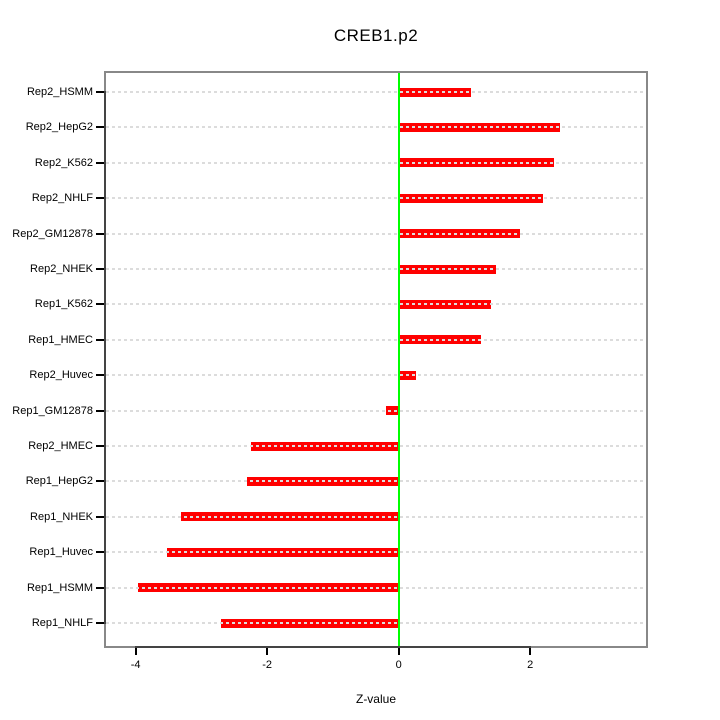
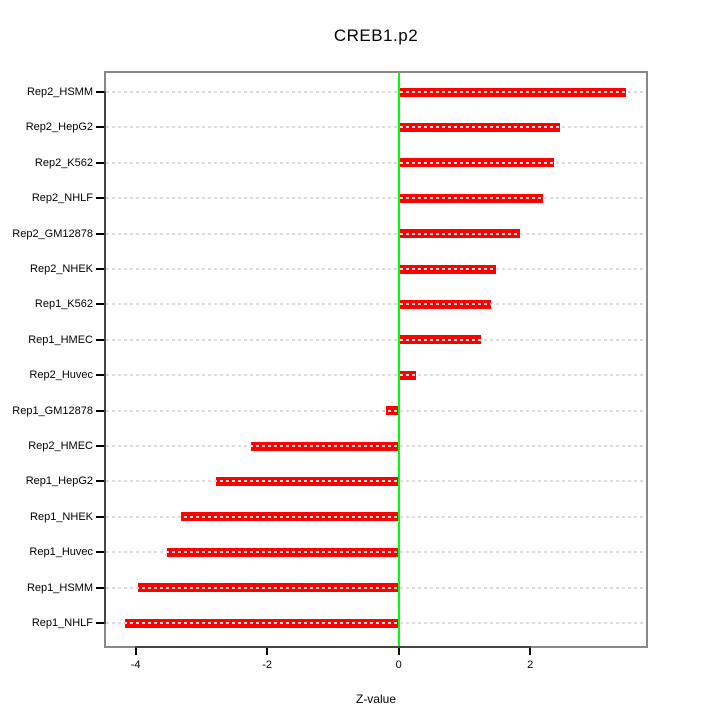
Rep2_HSMM: 1.1 -> 3.5
Rep1_HepG2: -2.3 -> -2.8
Rep1_NHLF: -2.7 -> -4.2
